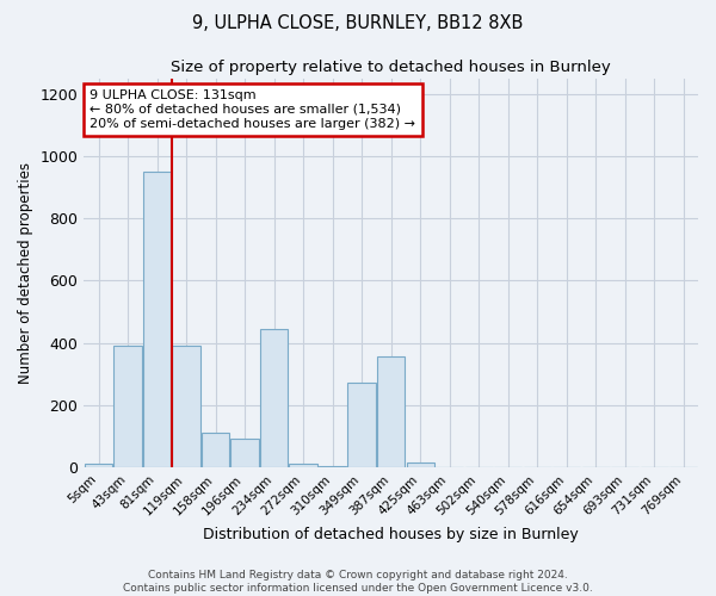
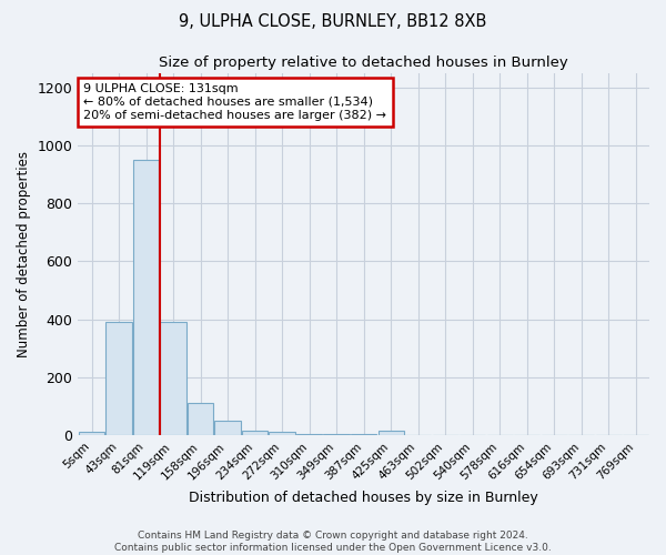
196sqm: 90 -> 50
234sqm: 445 -> 15
349sqm: 270 -> 3
387sqm: 355 -> 2
